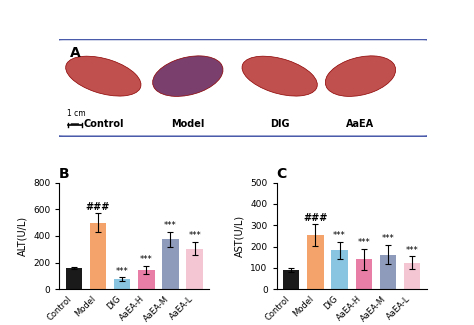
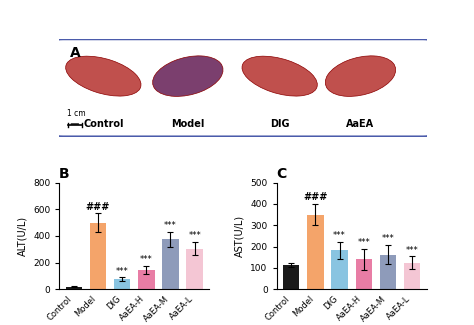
B/Control: 160 -> 20
C/Control: 90 -> 115
C/Model: 255 -> 350
